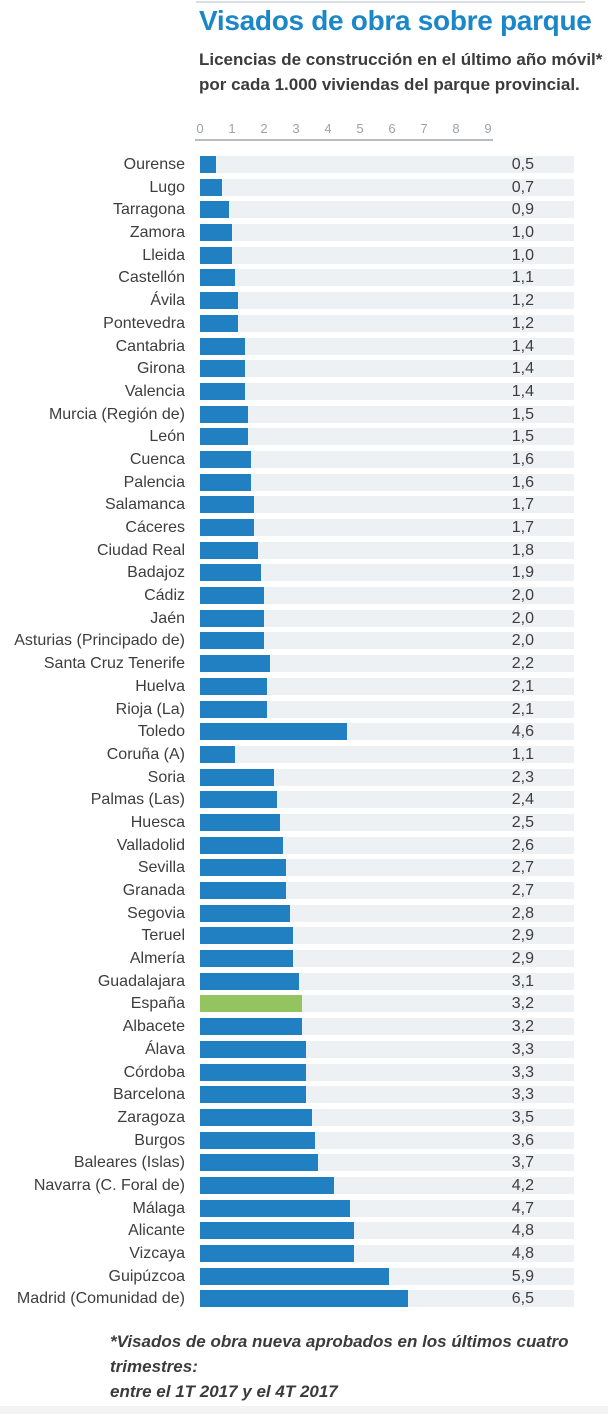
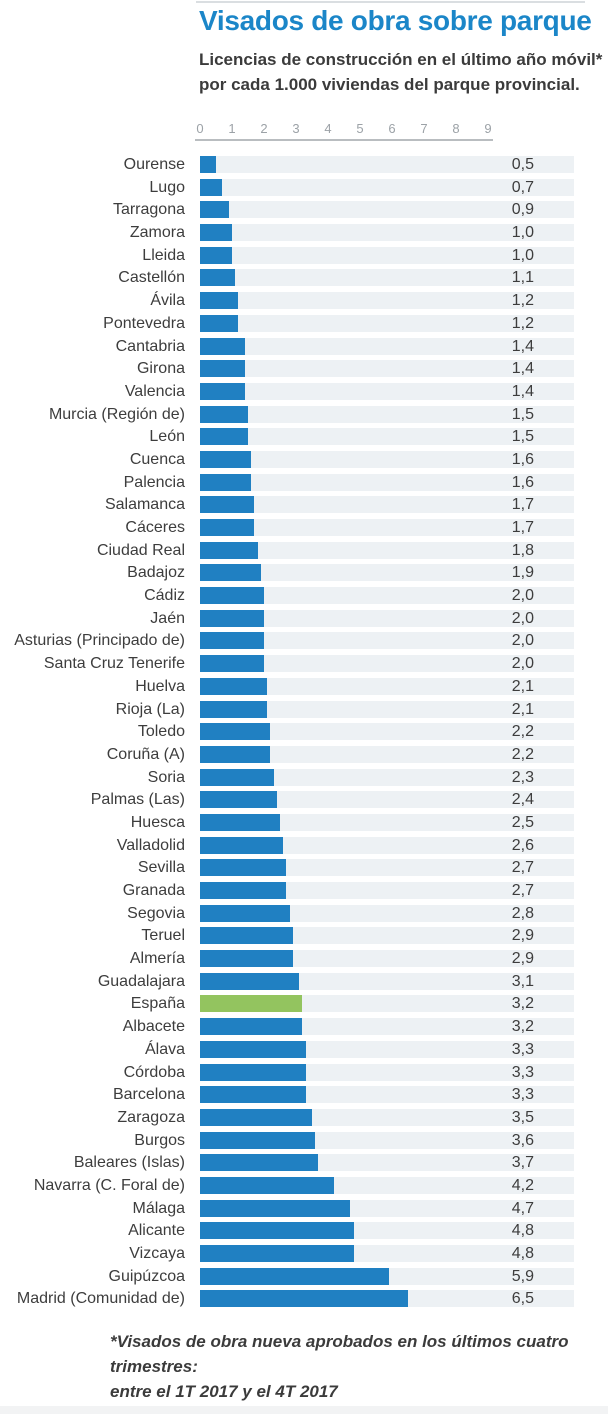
Santa Cruz Tenerife: 2,2 -> 2,0
Toledo: 4,6 -> 2,2
Coruña (A): 1,1 -> 2,2
